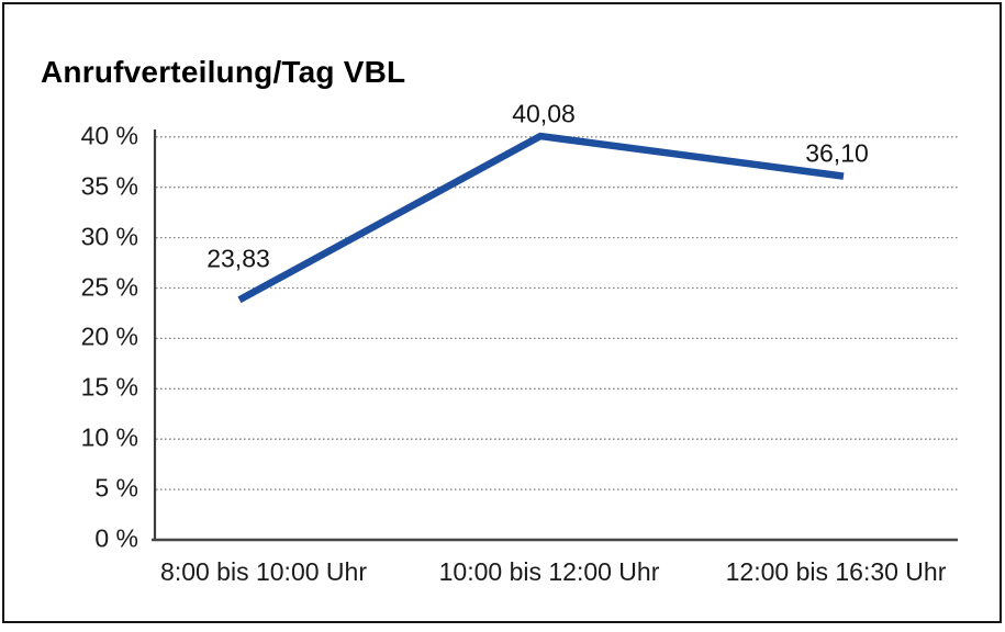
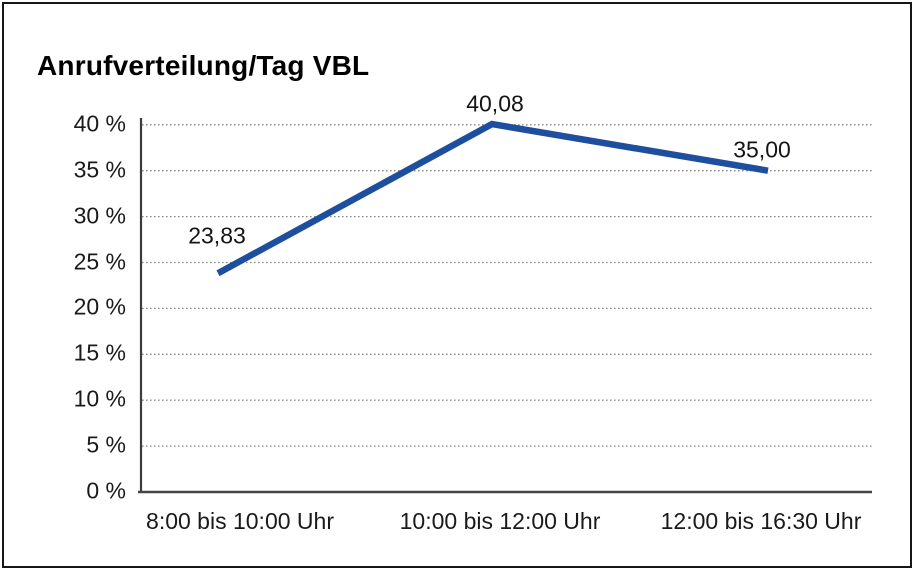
12:00 bis 16:30 Uhr: 36,10 -> 35,00
